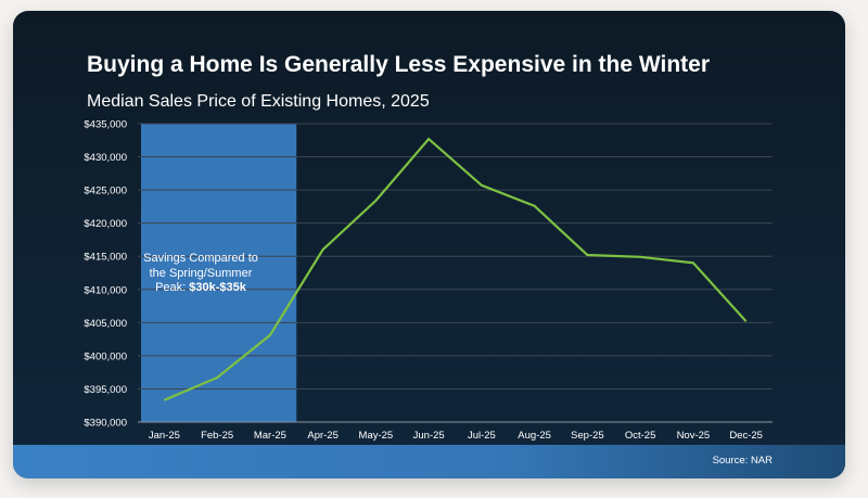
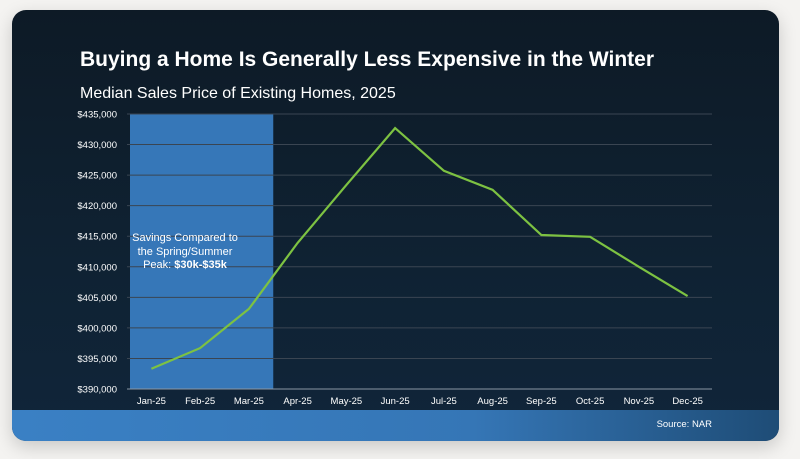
Apr-25: $416000 -> $414000
Nov-25: $414000 -> $410000
